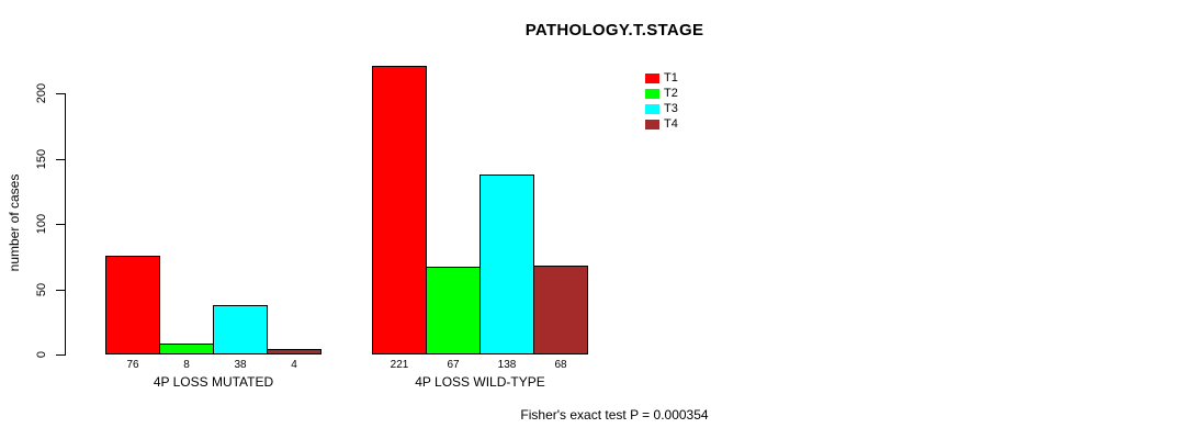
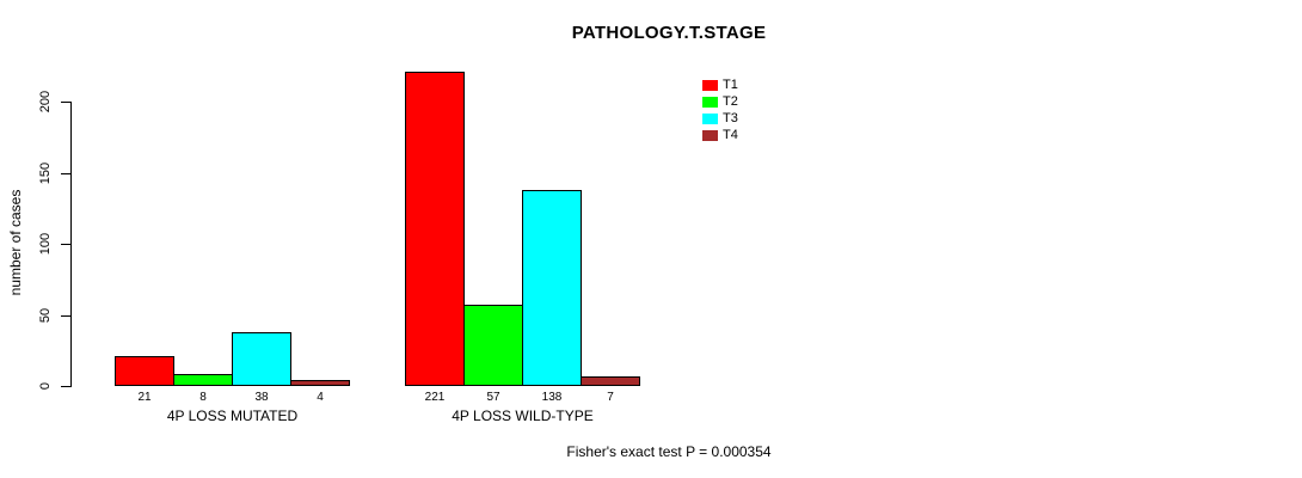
T1/4P LOSS MUTATED: 76 -> 21
T2/4P LOSS WILD-TYPE: 67 -> 57
T4/4P LOSS WILD-TYPE: 68 -> 7
